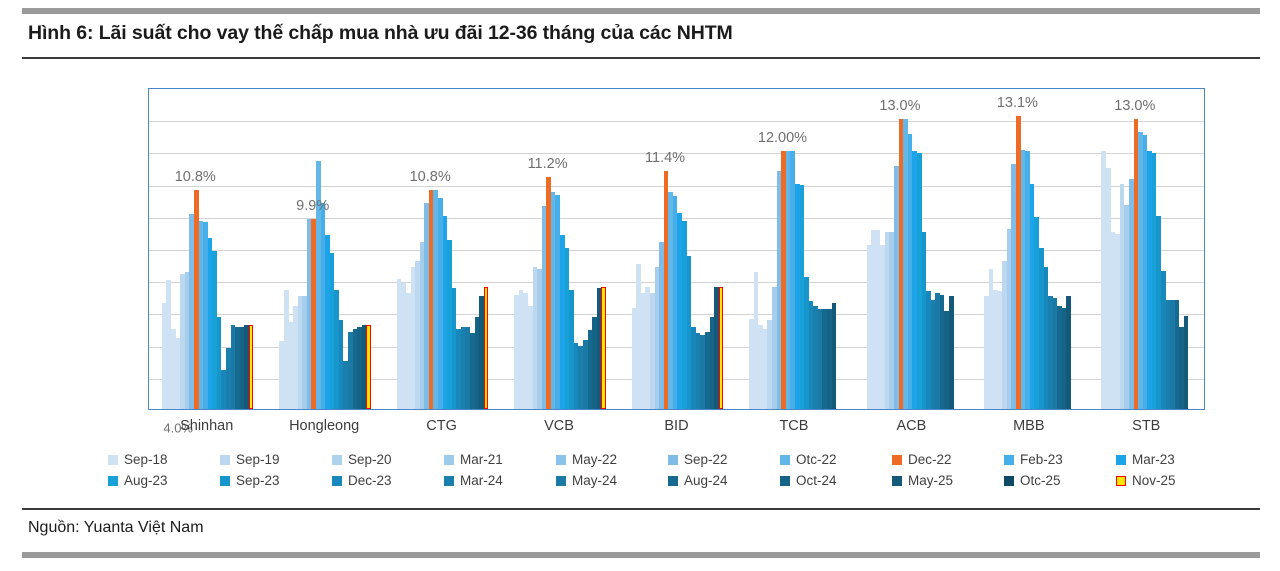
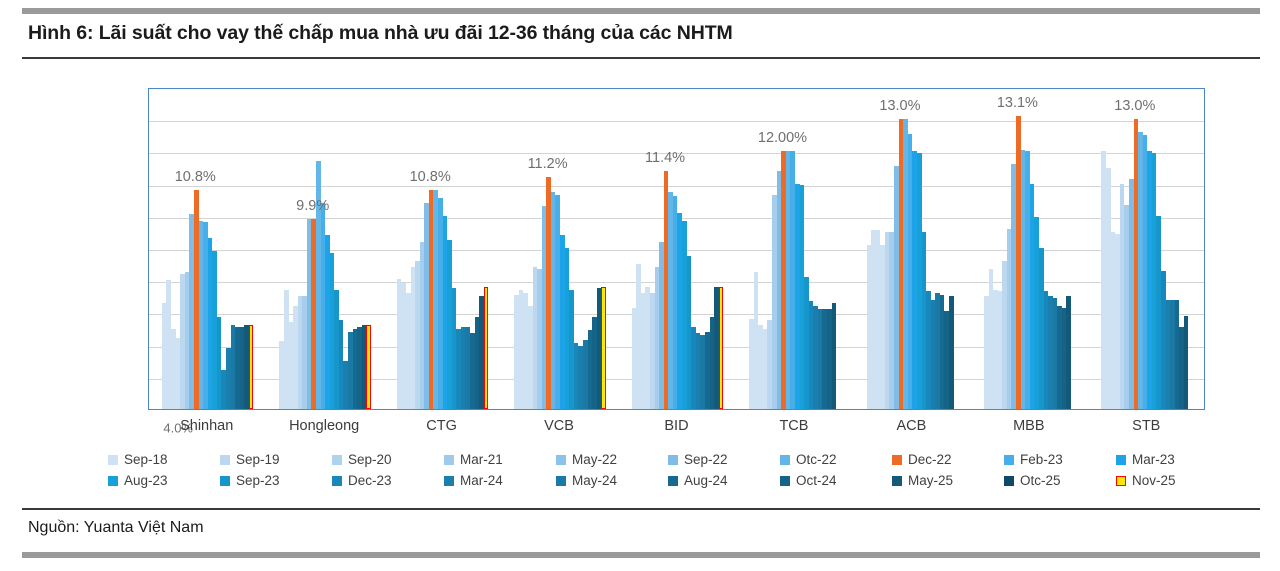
Sep-22/TCB: 7.8% -> 10.7%
Dec-23/MBB: 8.4% -> 7.7%
